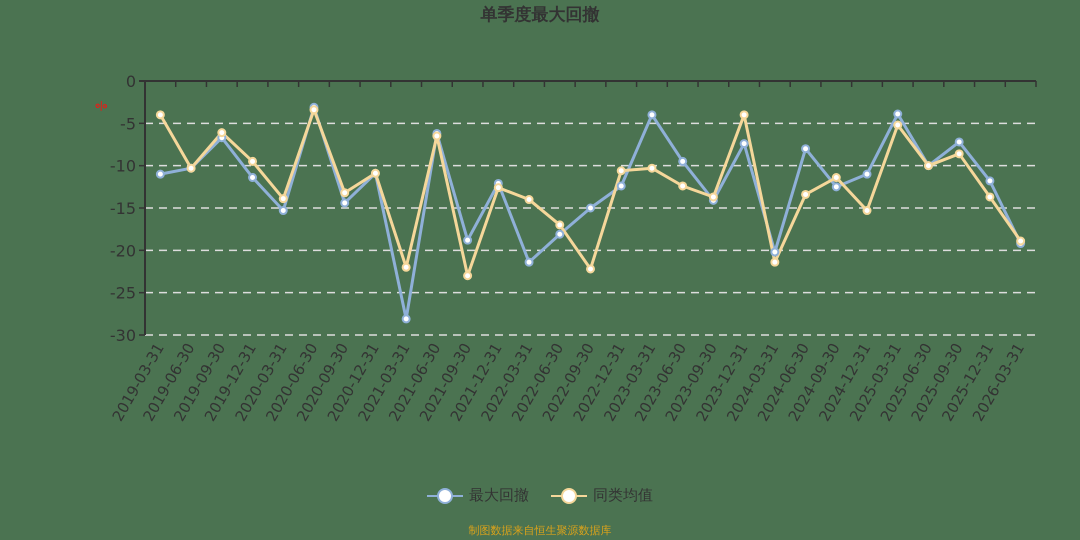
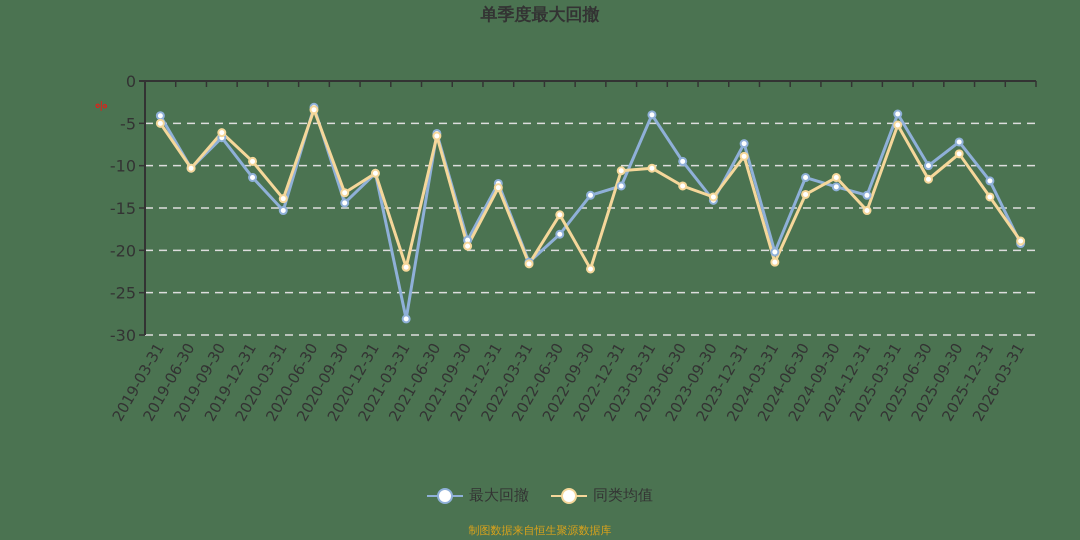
最大回撤/2019-03-31: -11 -> -4
同类均值/2019-03-31: -4 -> -5
同类均值/2021-09-30: -23 -> -20
同类均值/2022-03-31: -14 -> -22
同类均值/2022-06-30: -17 -> -16
最大回撤/2022-09-30: -15 -> -14
同类均值/2023-12-31: -4 -> -9
最大回撤/2024-06-30: -8 -> -11
最大回撤/2024-12-31: -11 -> -14
同类均值/2025-06-30: -10 -> -12
